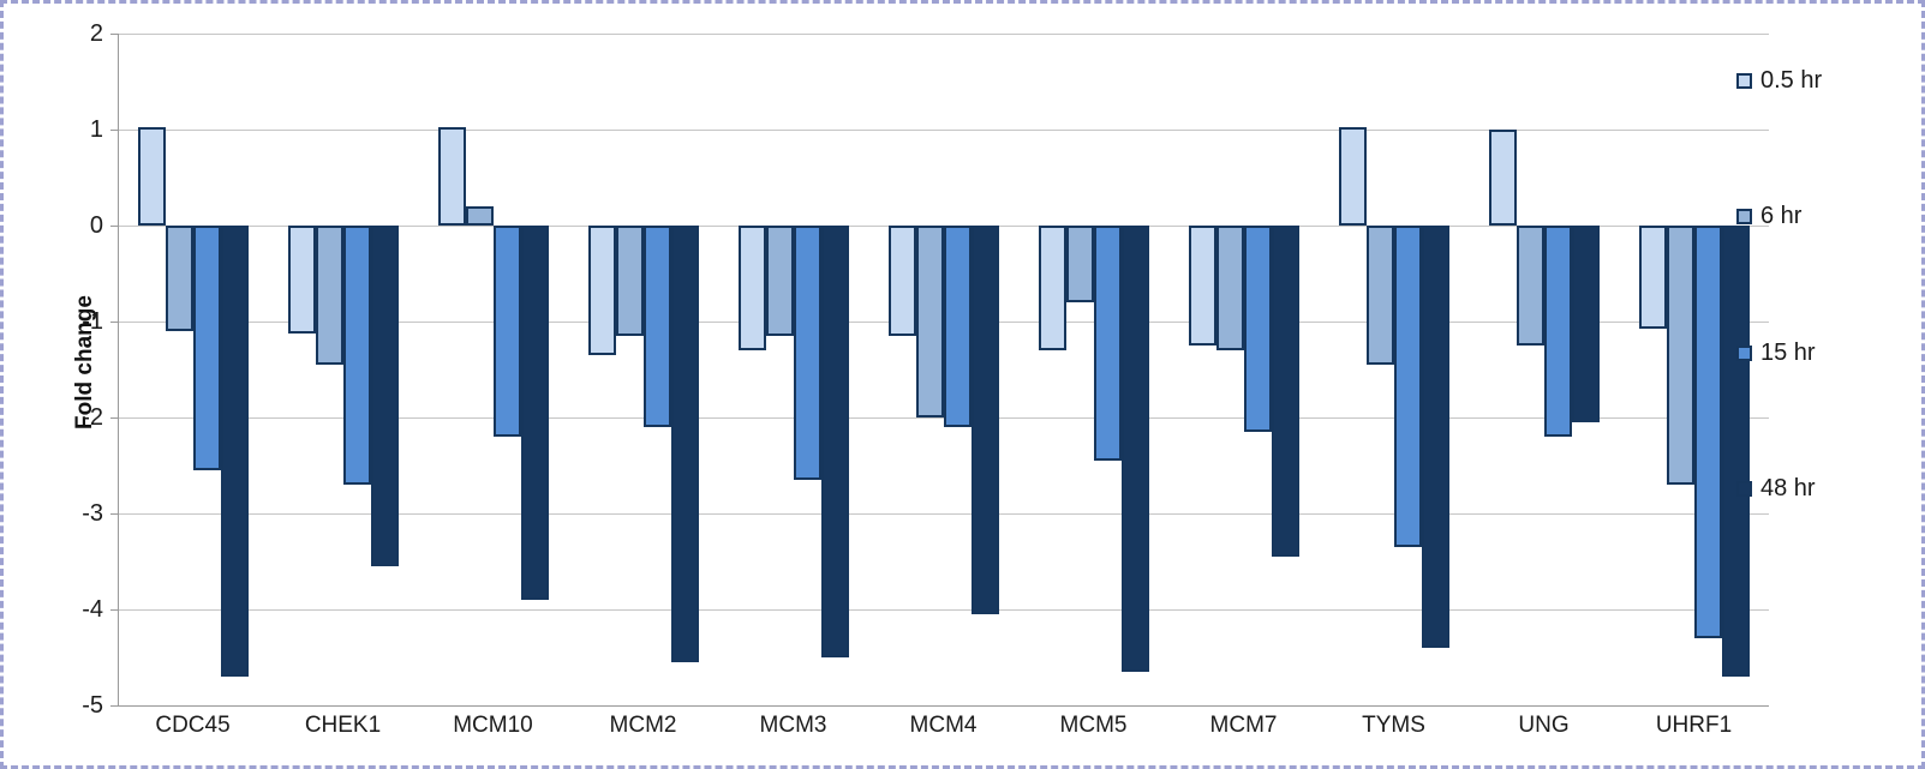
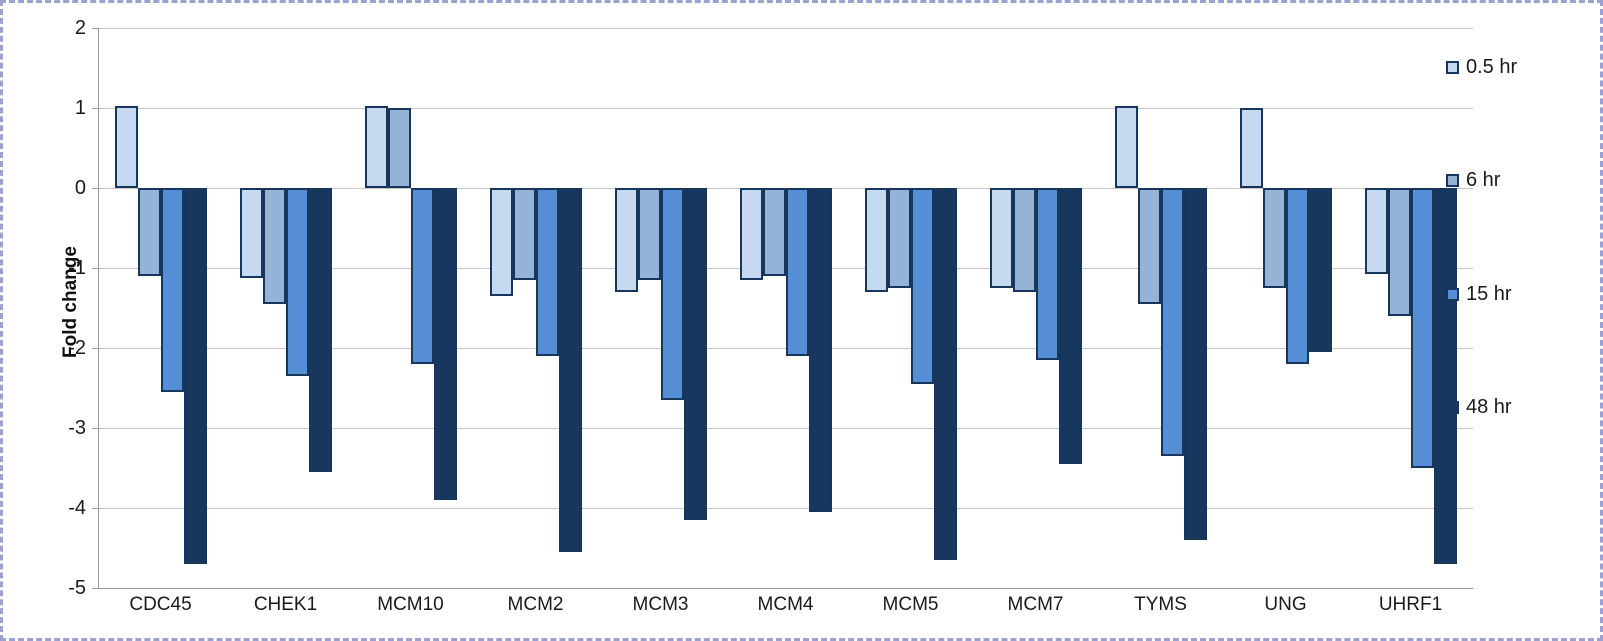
15 hr/CHEK1: -2.7 -> -2.4
6 hr/MCM10: 0.2 -> 1.0
48 hr/MCM3: -4.5 -> -4.2
6 hr/MCM4: -2.0 -> -1.1
6 hr/MCM5: -0.8 -> -1.2
6 hr/UHRF1: -2.7 -> -1.6
15 hr/UHRF1: -4.3 -> -3.5
